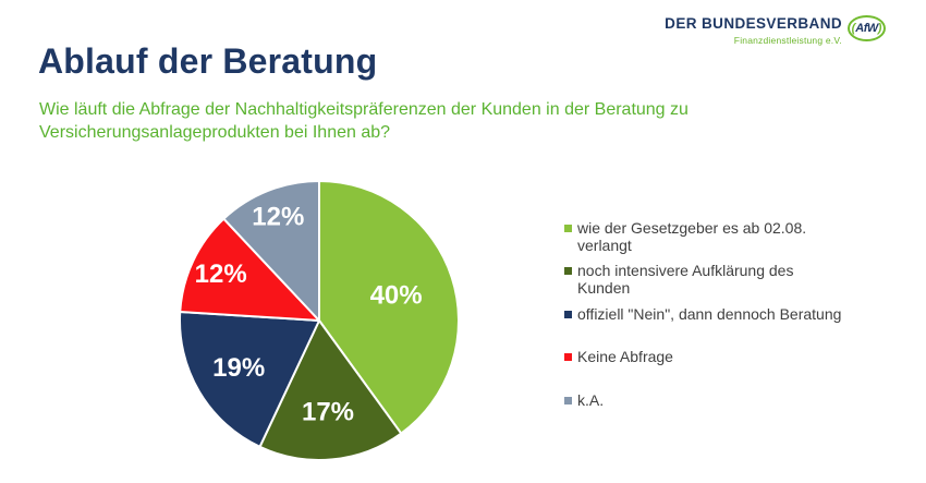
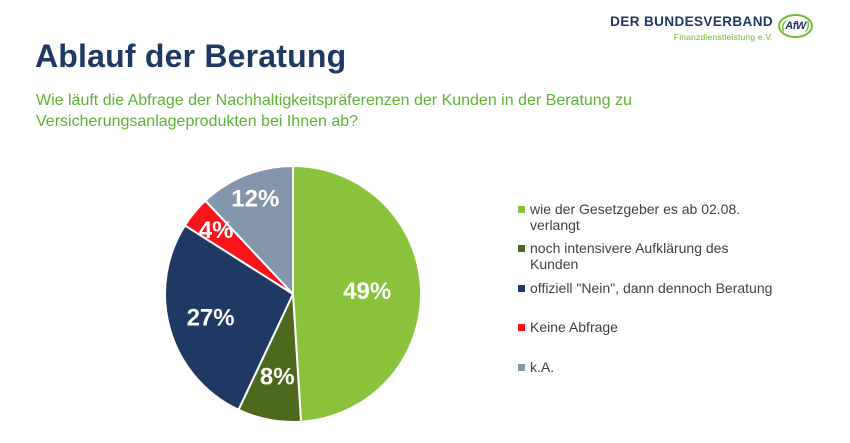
wie der Gesetzgeber es ab 02.08. verlangt: 40% -> 49%
noch intensivere Aufklärung des Kunden: 17% -> 8%
offiziell "Nein", dann dennoch Beratung: 19% -> 27%
Keine Abfrage: 12% -> 4%
